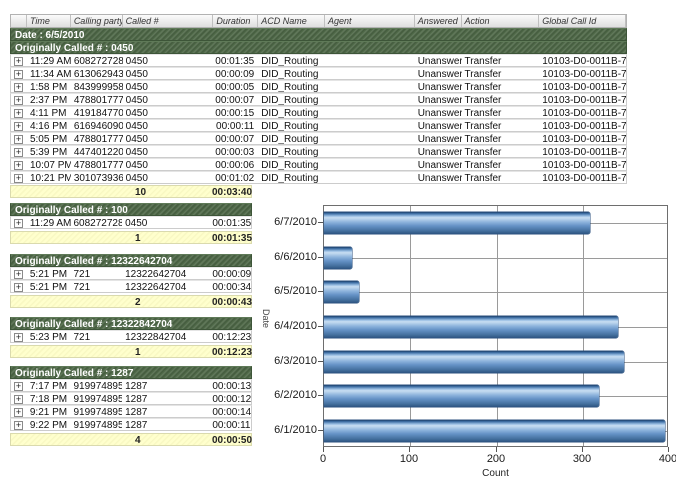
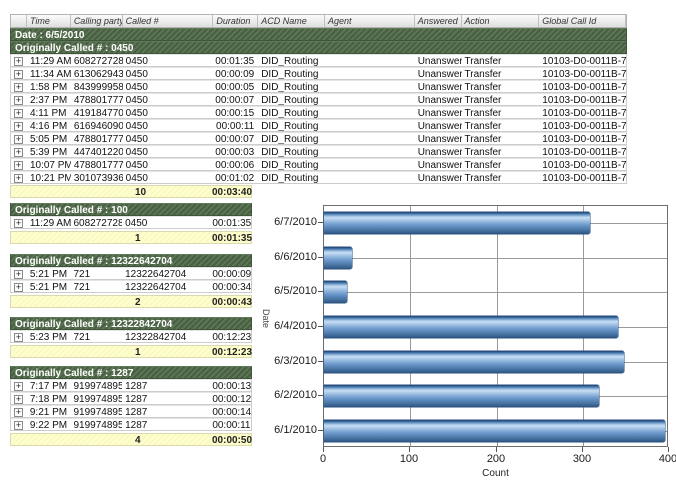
6/5/2010: 40 -> 30
